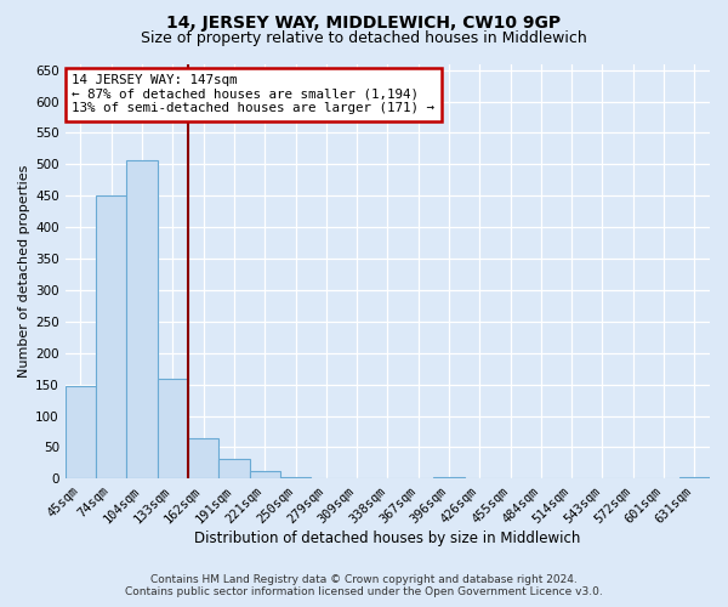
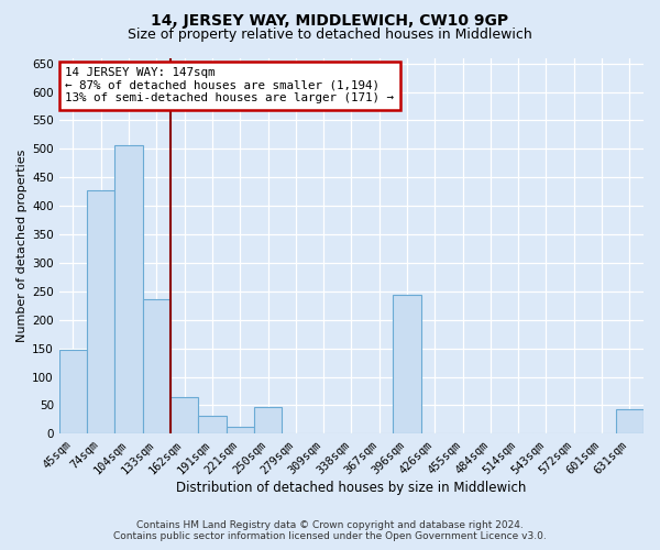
74sqm: 450 -> 428
133sqm: 160 -> 236
250sqm: 3 -> 48
396sqm: 2 -> 244
631sqm: 3 -> 44
